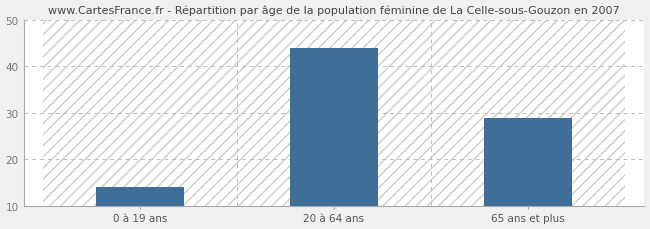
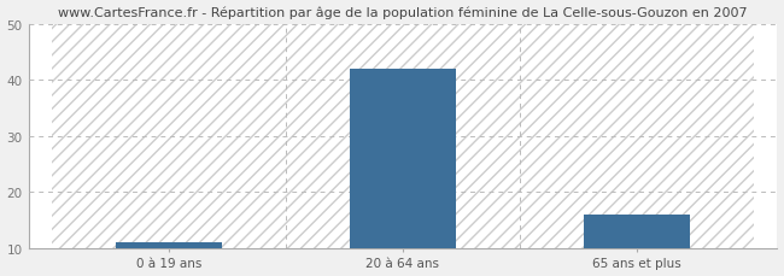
0 à 19 ans: 14 -> 11
20 à 64 ans: 44 -> 42
65 ans et plus: 29 -> 16
